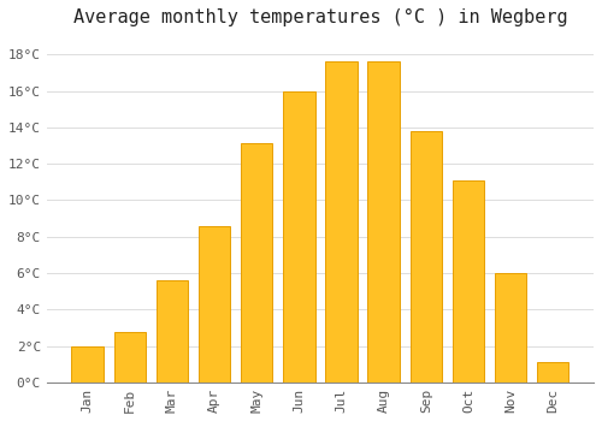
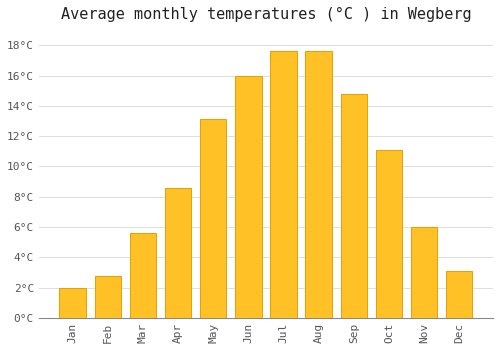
Sep: 13.8°C -> 14.8°C
Dec: 1.1°C -> 3.1°C
